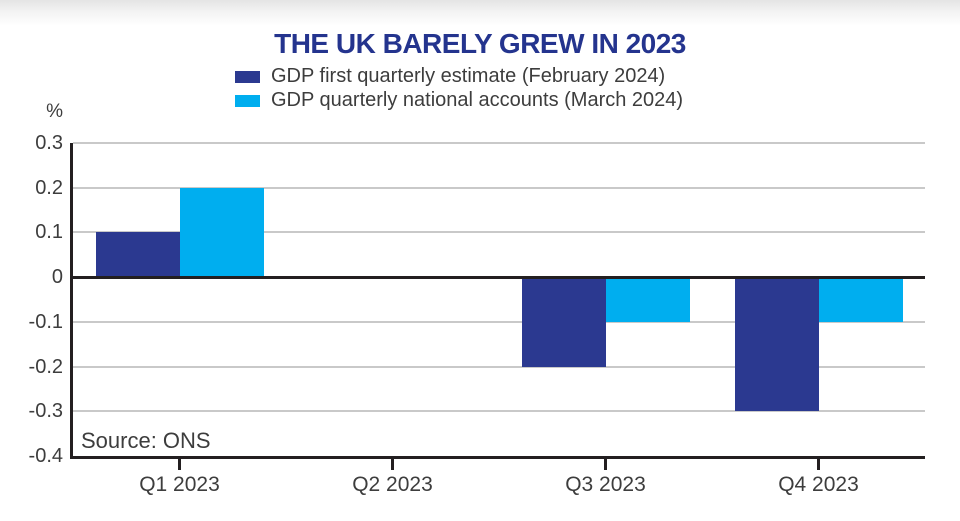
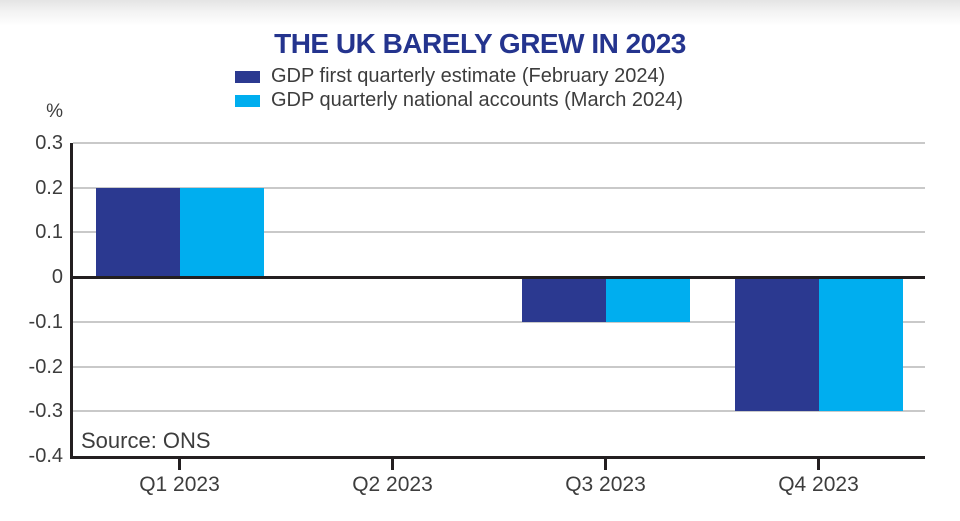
GDP first quarterly estimate (February 2024)/Q1 2023: 0.1 -> 0.2
GDP first quarterly estimate (February 2024)/Q3 2023: -0.2 -> -0.1
GDP quarterly national accounts (March 2024)/Q4 2023: -0.1 -> -0.3
